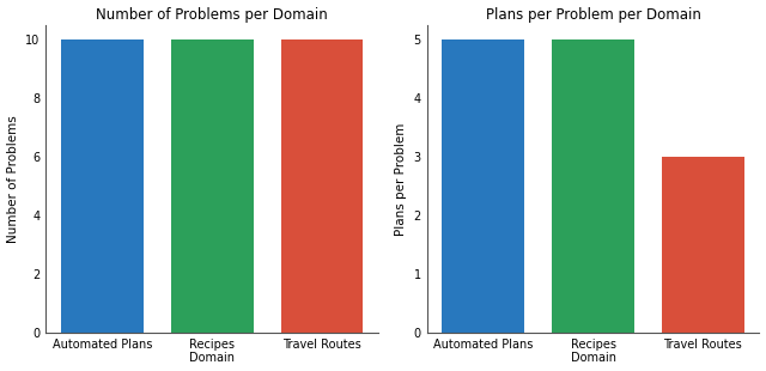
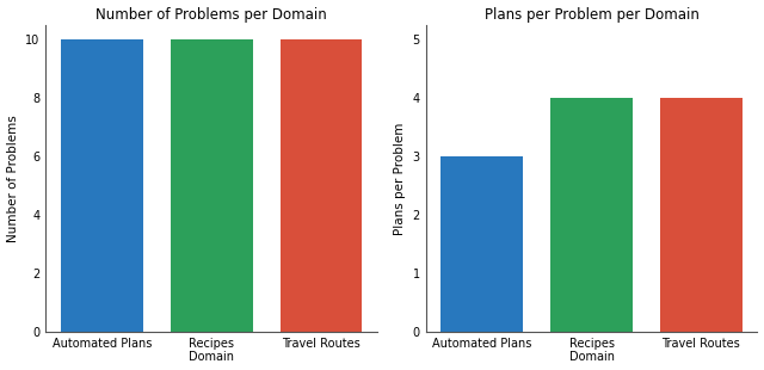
Plans per Problem per Domain/Automated Plans: 5 -> 3
Plans per Problem per Domain/Recipes Domain: 5 -> 4
Plans per Problem per Domain/Travel Routes: 3 -> 4
